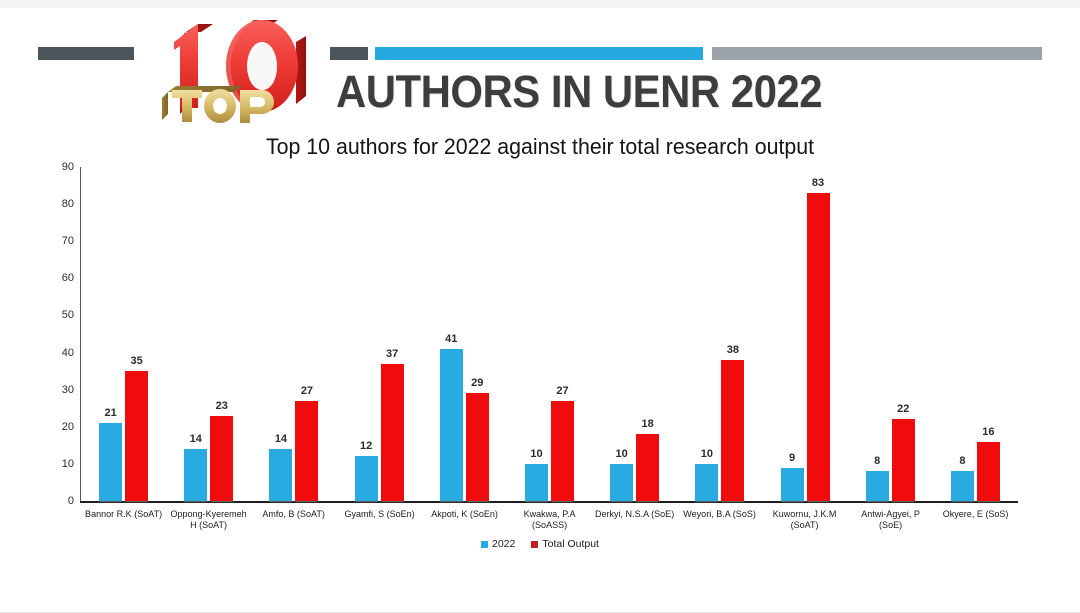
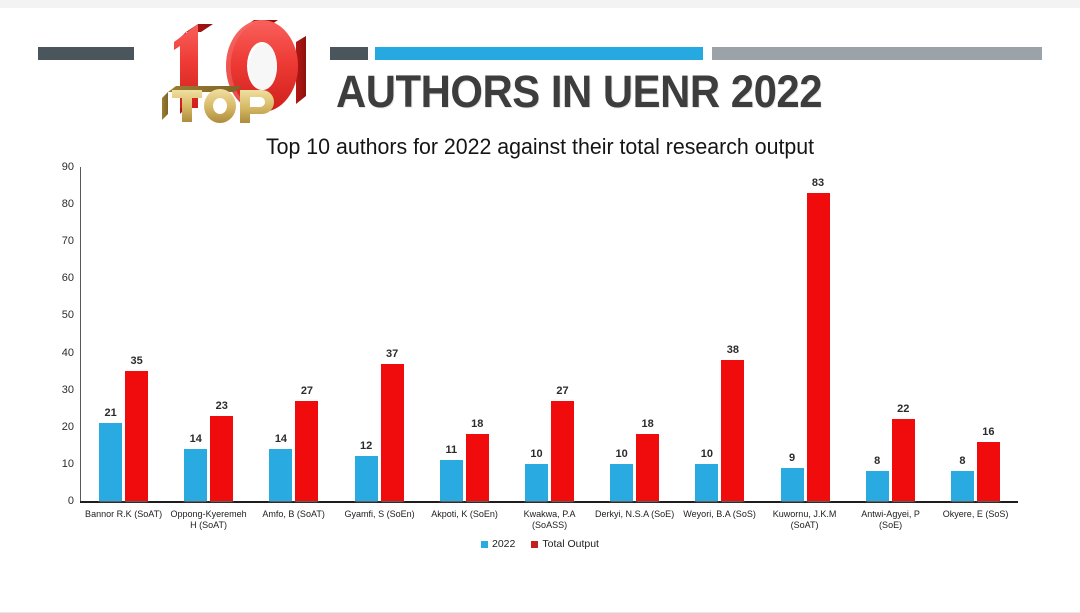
2022/Akpoti, K (SoEn): 41 -> 11
Total Output/Akpoti, K (SoEn): 29 -> 18
